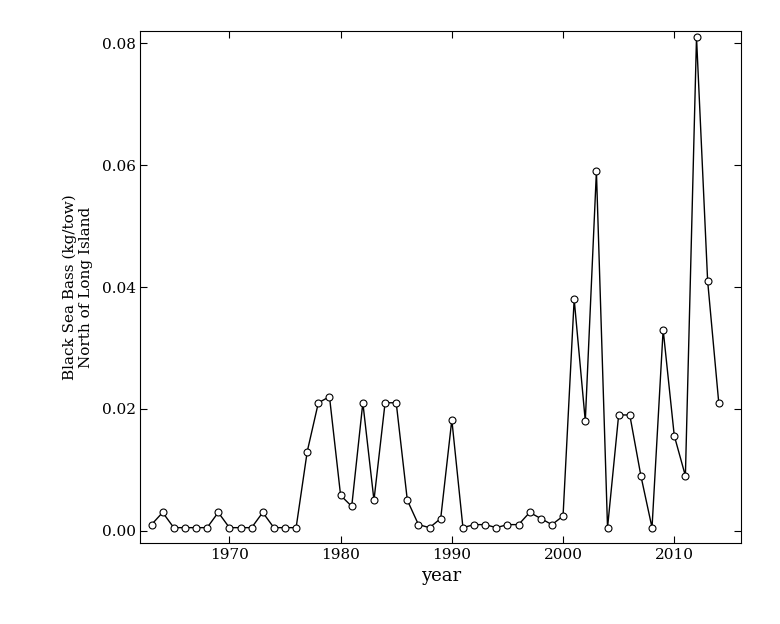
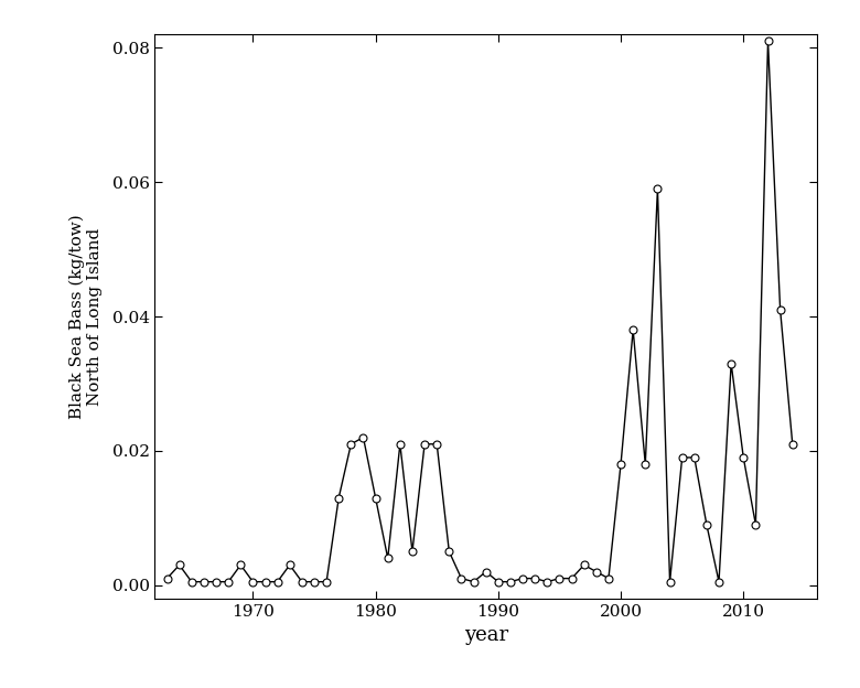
1980: 0.0058 -> 0.0130
1990: 0.0182 -> 0.0005
2000: 0.0024 -> 0.0180
2010: 0.0156 -> 0.0190
